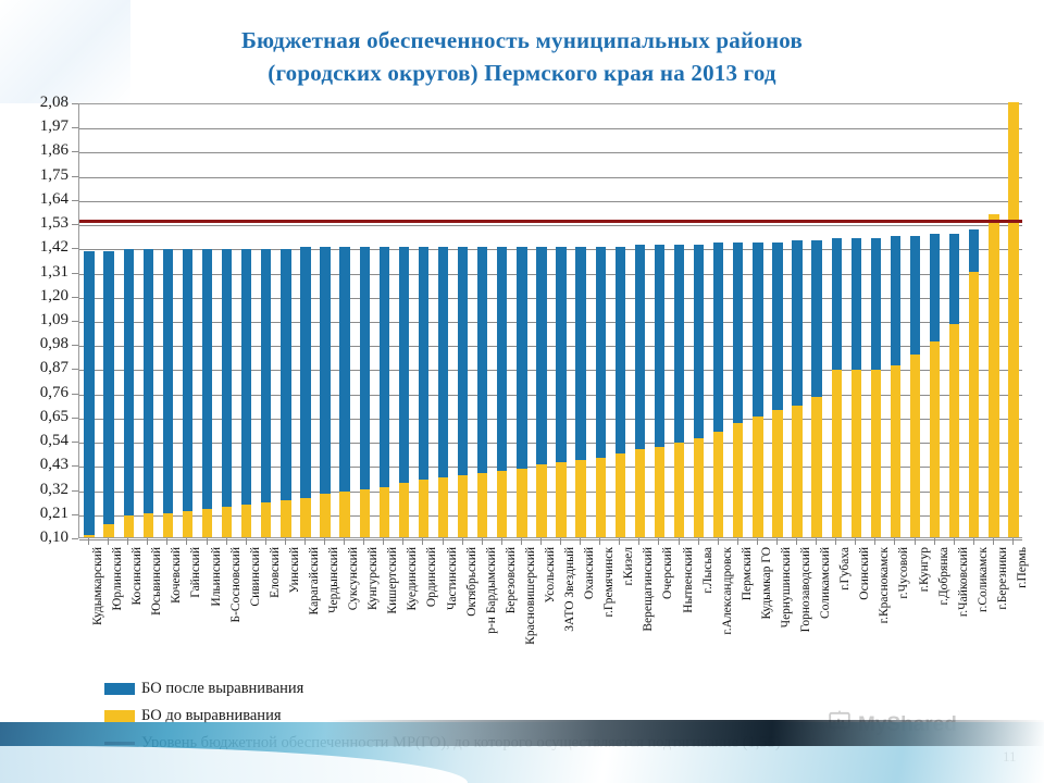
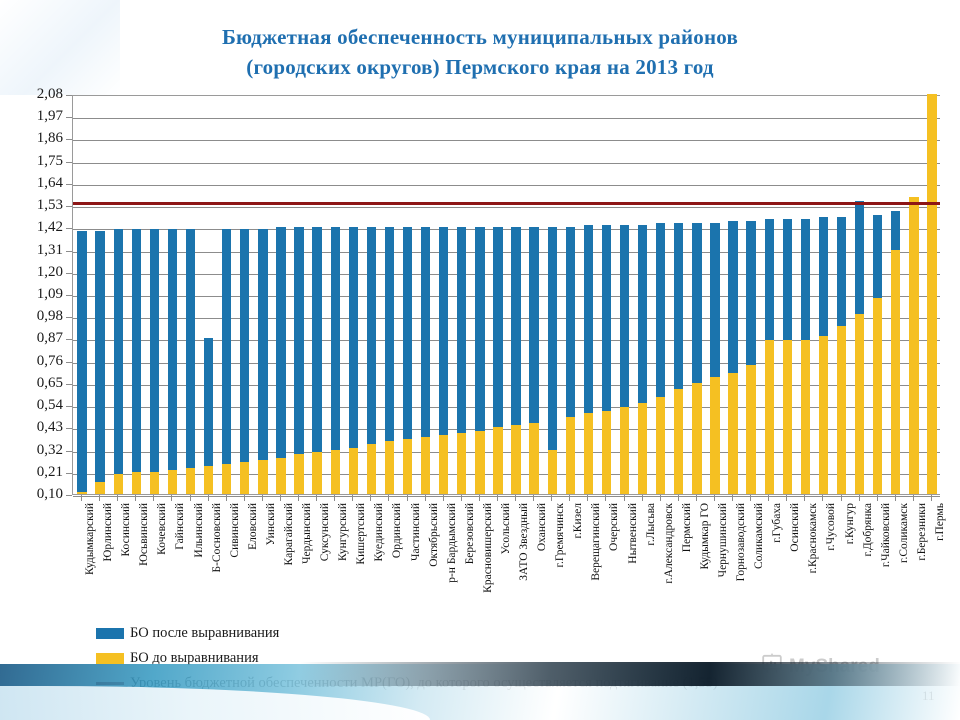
БО после выравнивания/Б-Сосновский: 1,41 -> 0,87
БО до выравнивания/г.Гремячинск: 0,46 -> 0,32
БО после выравнивания/г.Добрянка: 1,48 -> 1,55
